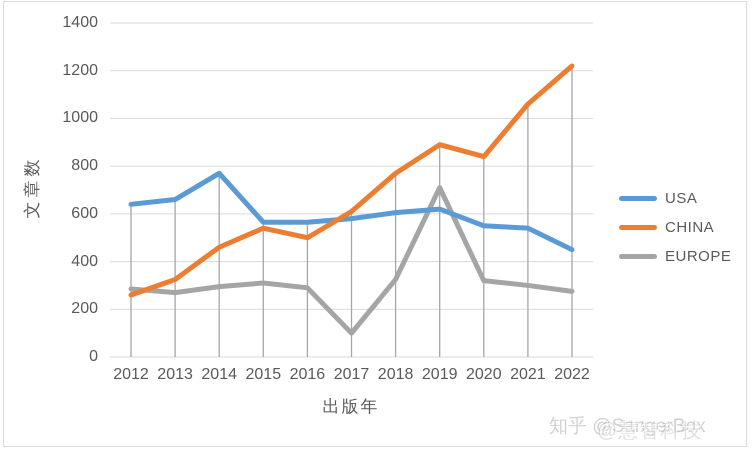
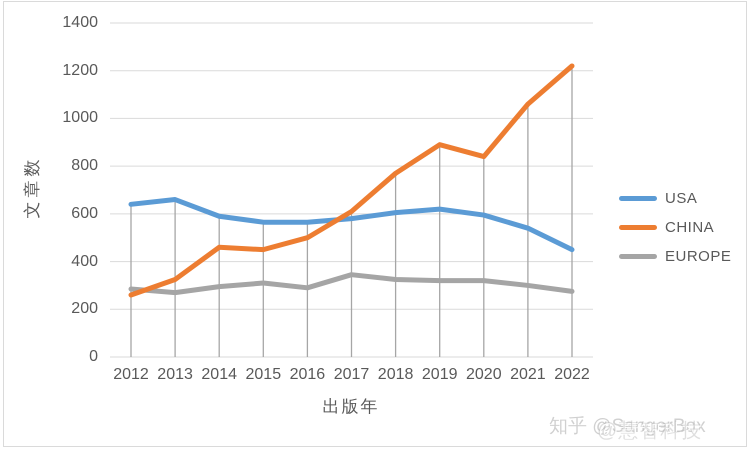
USA/2014: 770 -> 590
CHINA/2015: 540 -> 450
EUROPE/2017: 100 -> 340
EUROPE/2019: 710 -> 320
USA/2020: 550 -> 600
